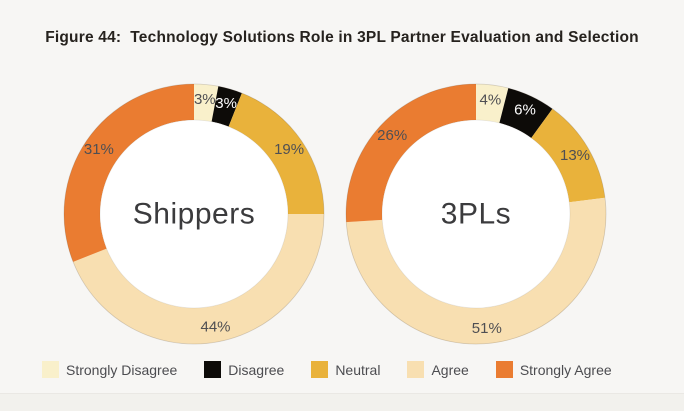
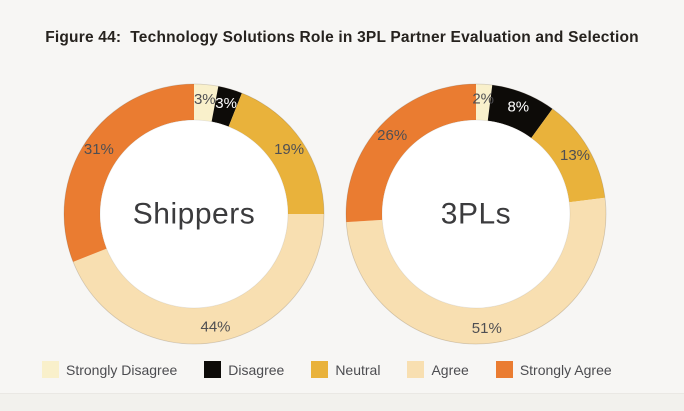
3PLs/Strongly Disagree: 4% -> 2%
3PLs/Disagree: 6% -> 8%
